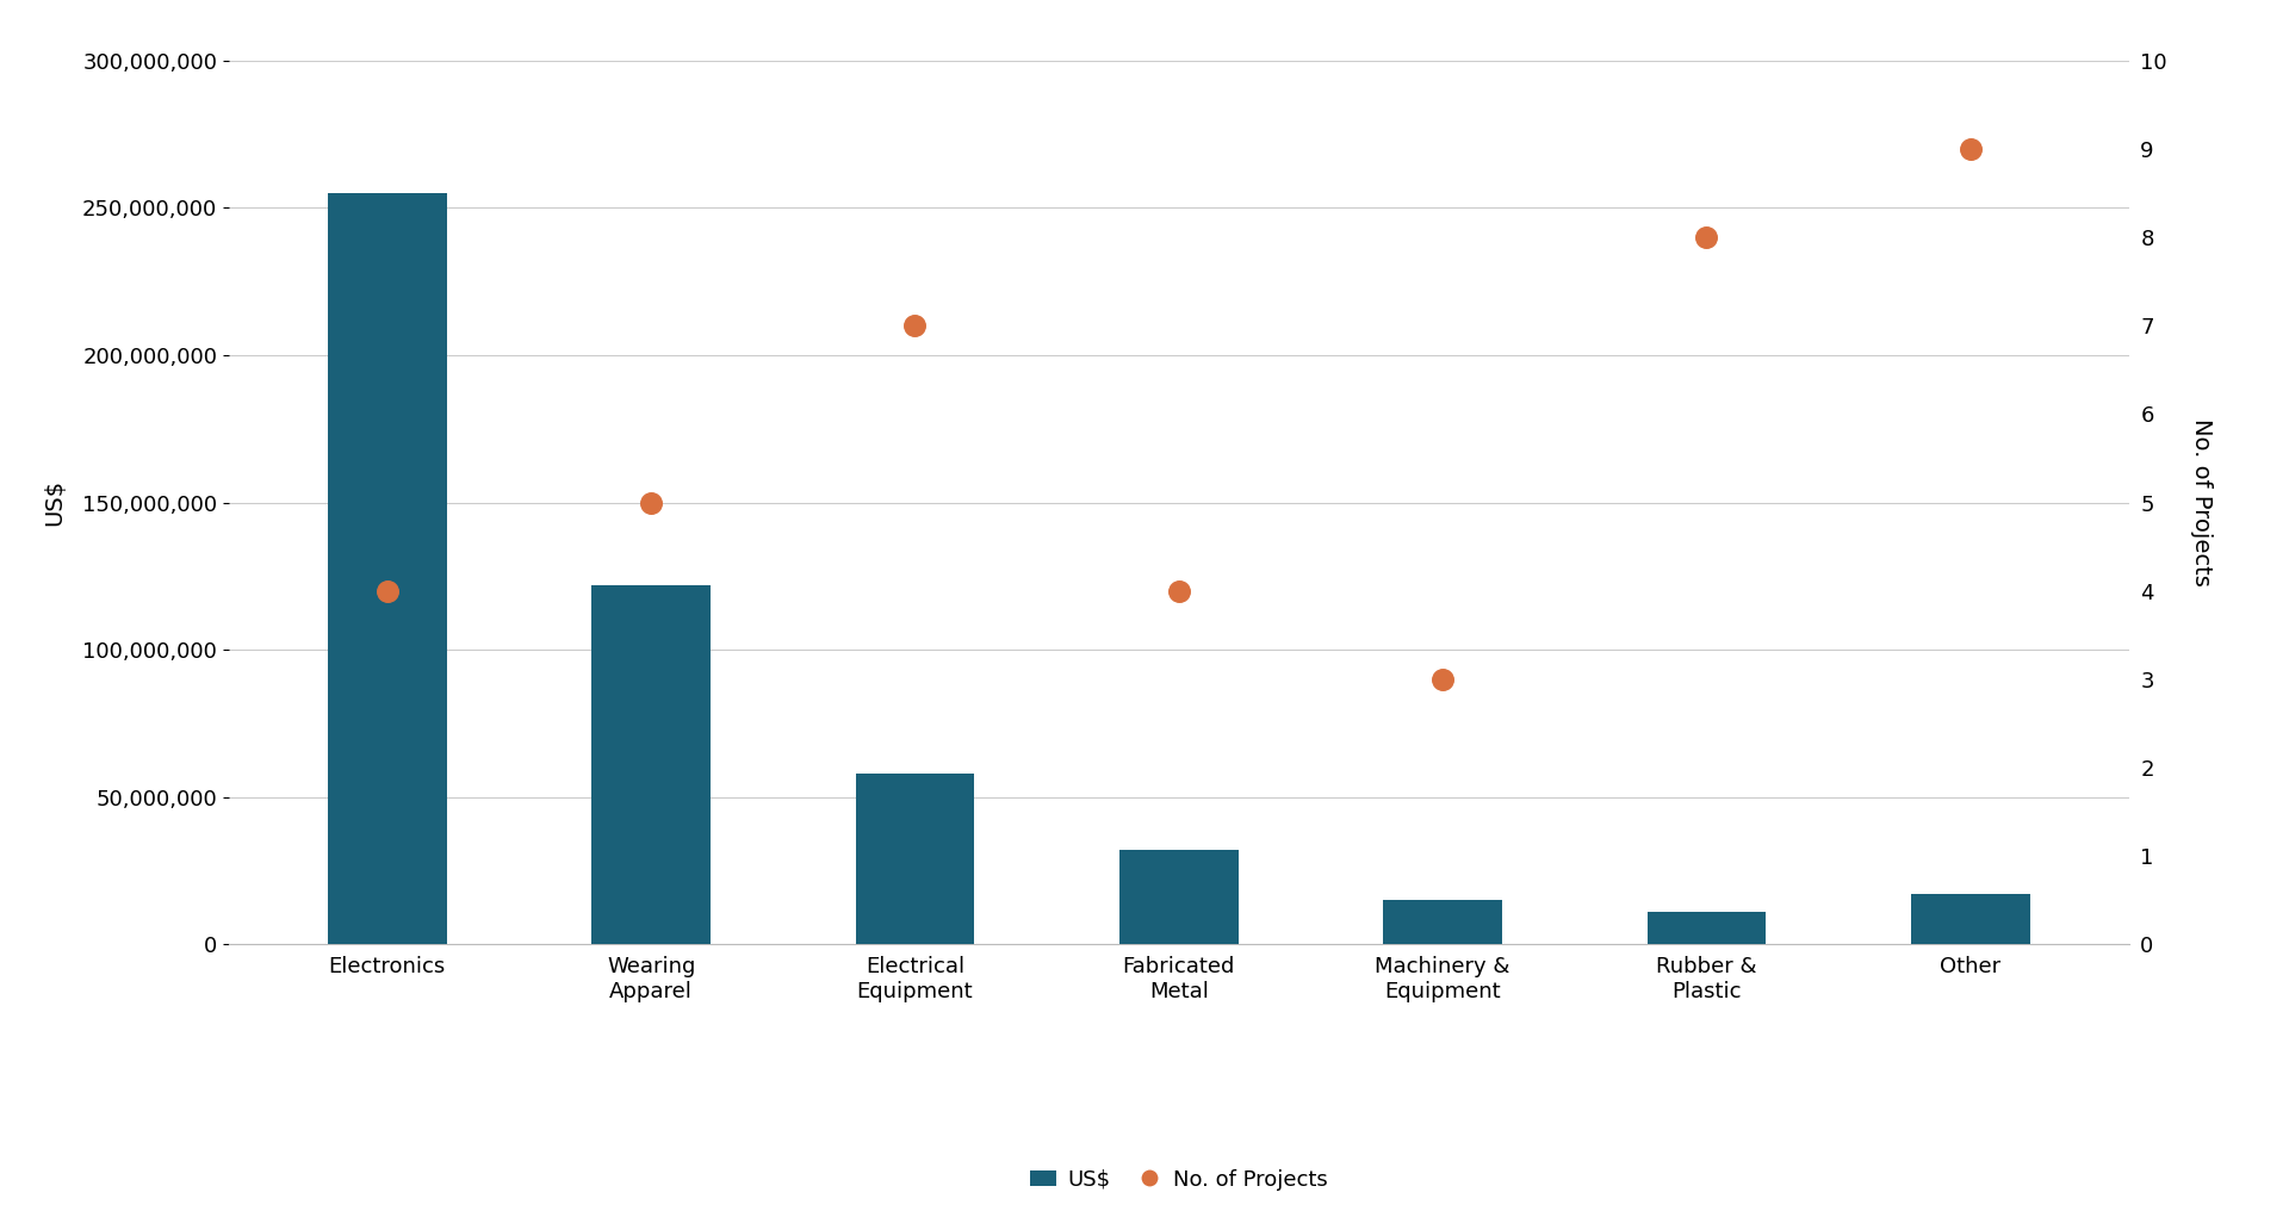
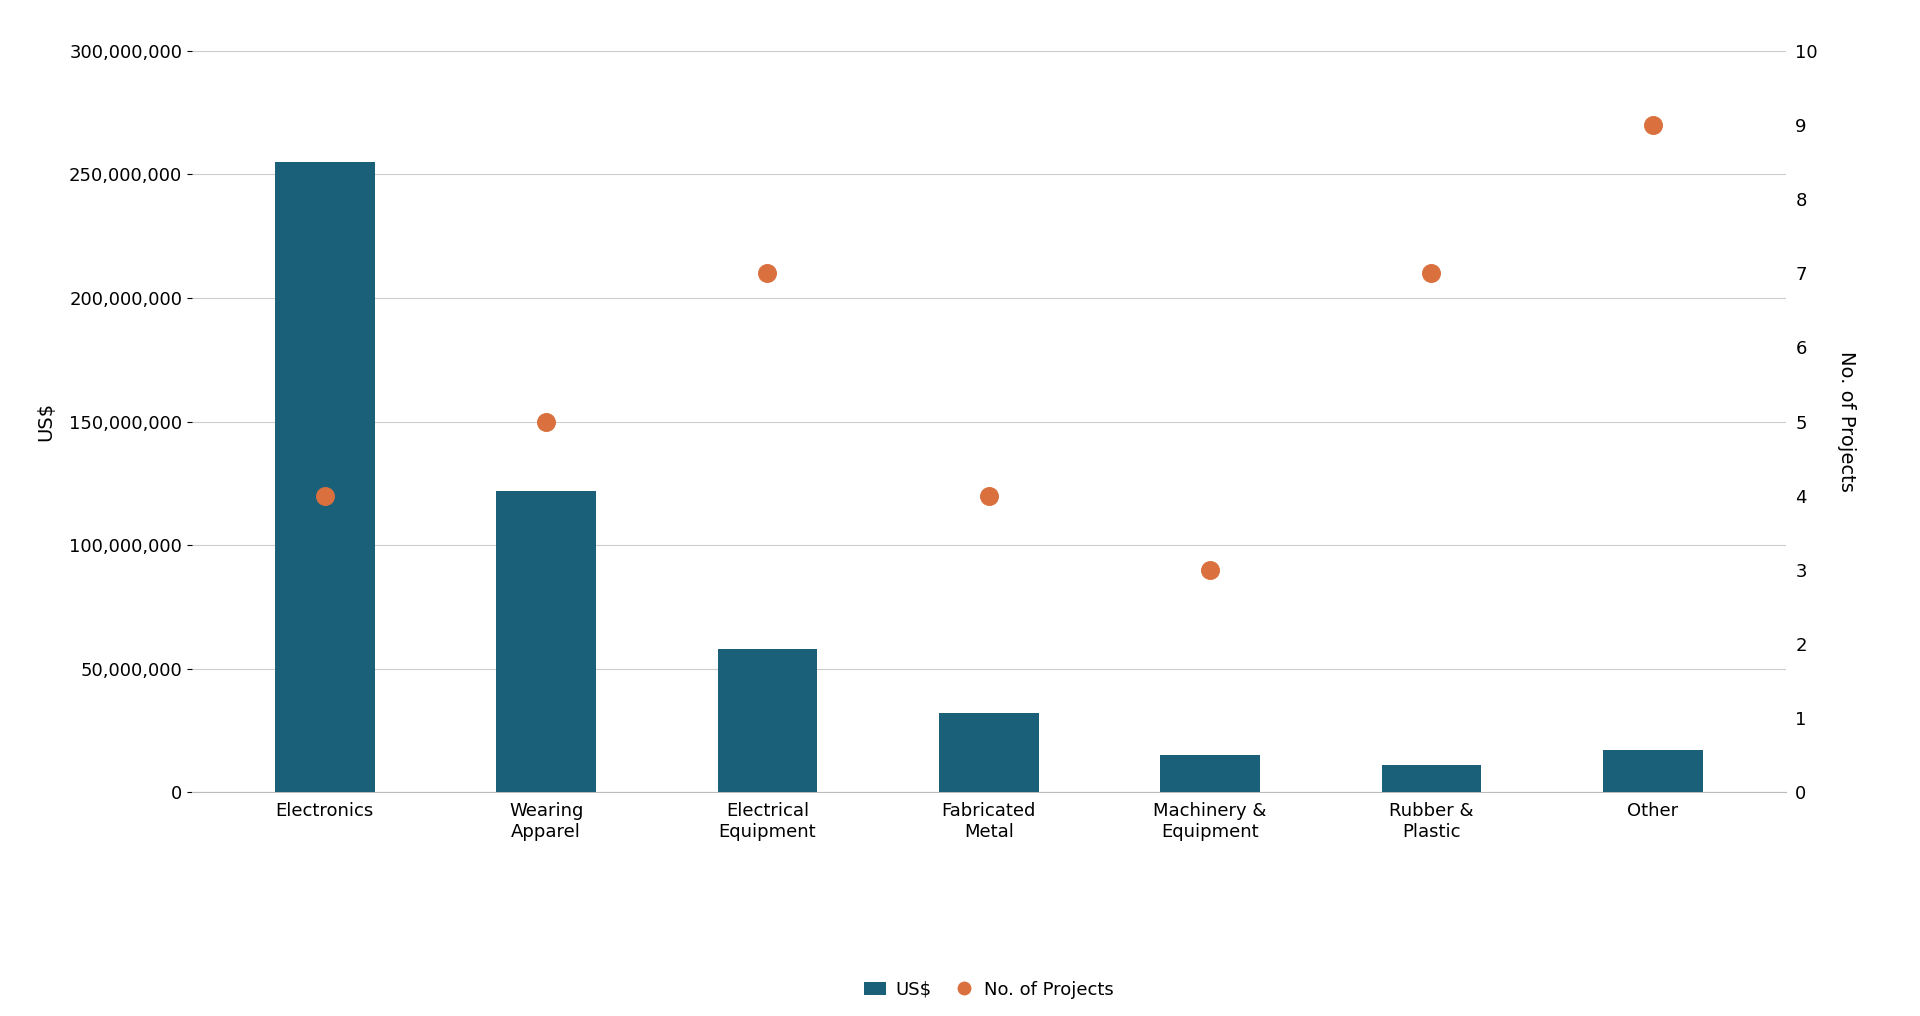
No. of Projects/Rubber & Plastic: 8 -> 7
